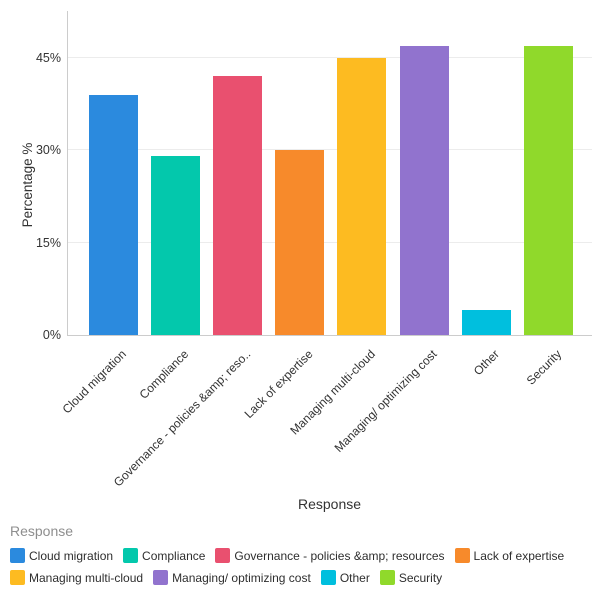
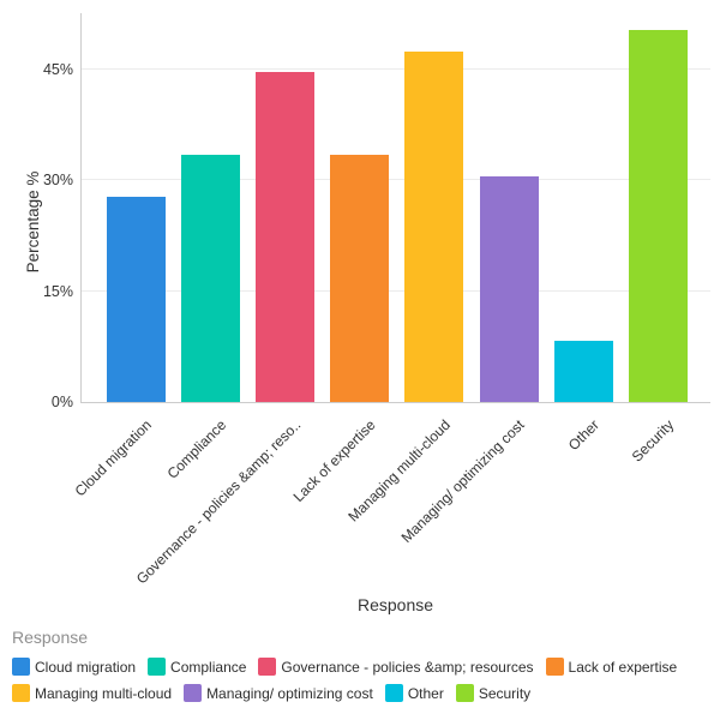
Cloud migration: 39% -> 28%
Compliance: 29% -> 33%
Governance - policies &amp; reso..: 42% -> 45%
Lack of expertise: 30% -> 33%
Managing multi-cloud: 45% -> 47%
Managing/ optimizing cost: 47% -> 31%
Other: 4% -> 8%
Security: 47% -> 50%
